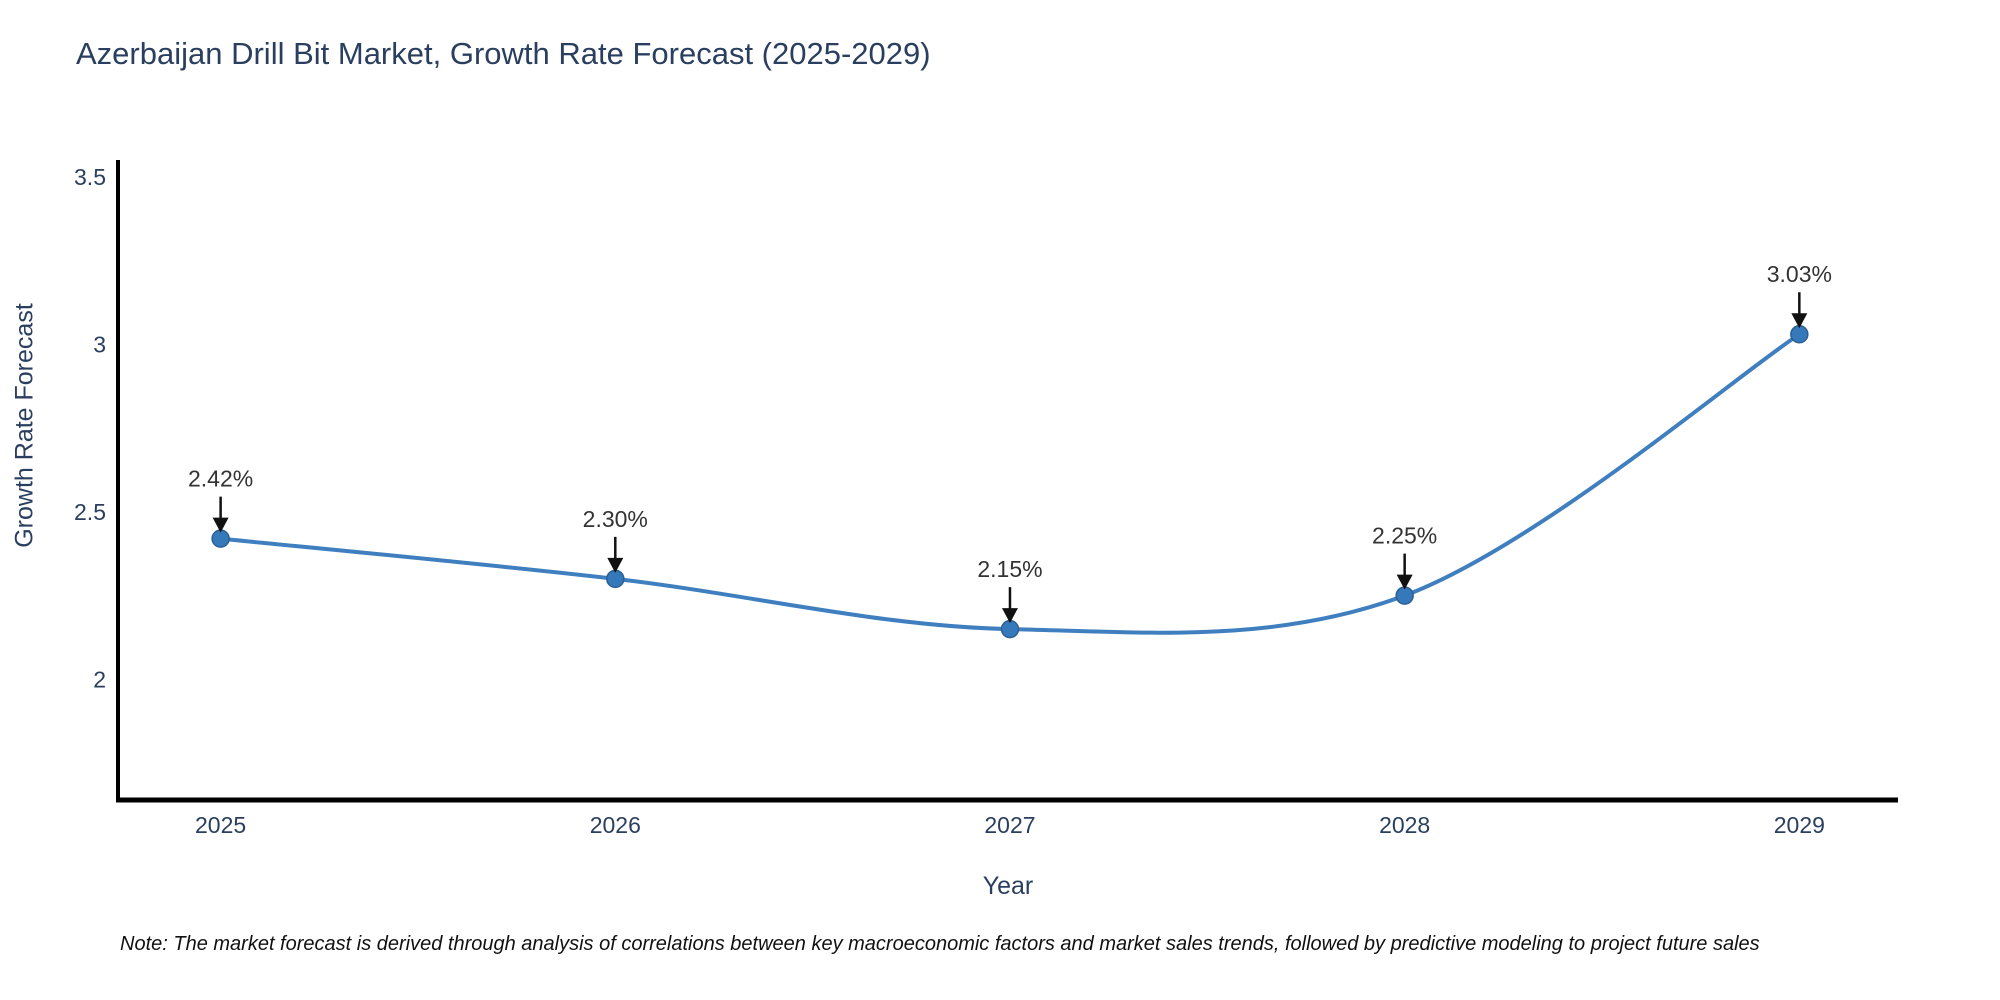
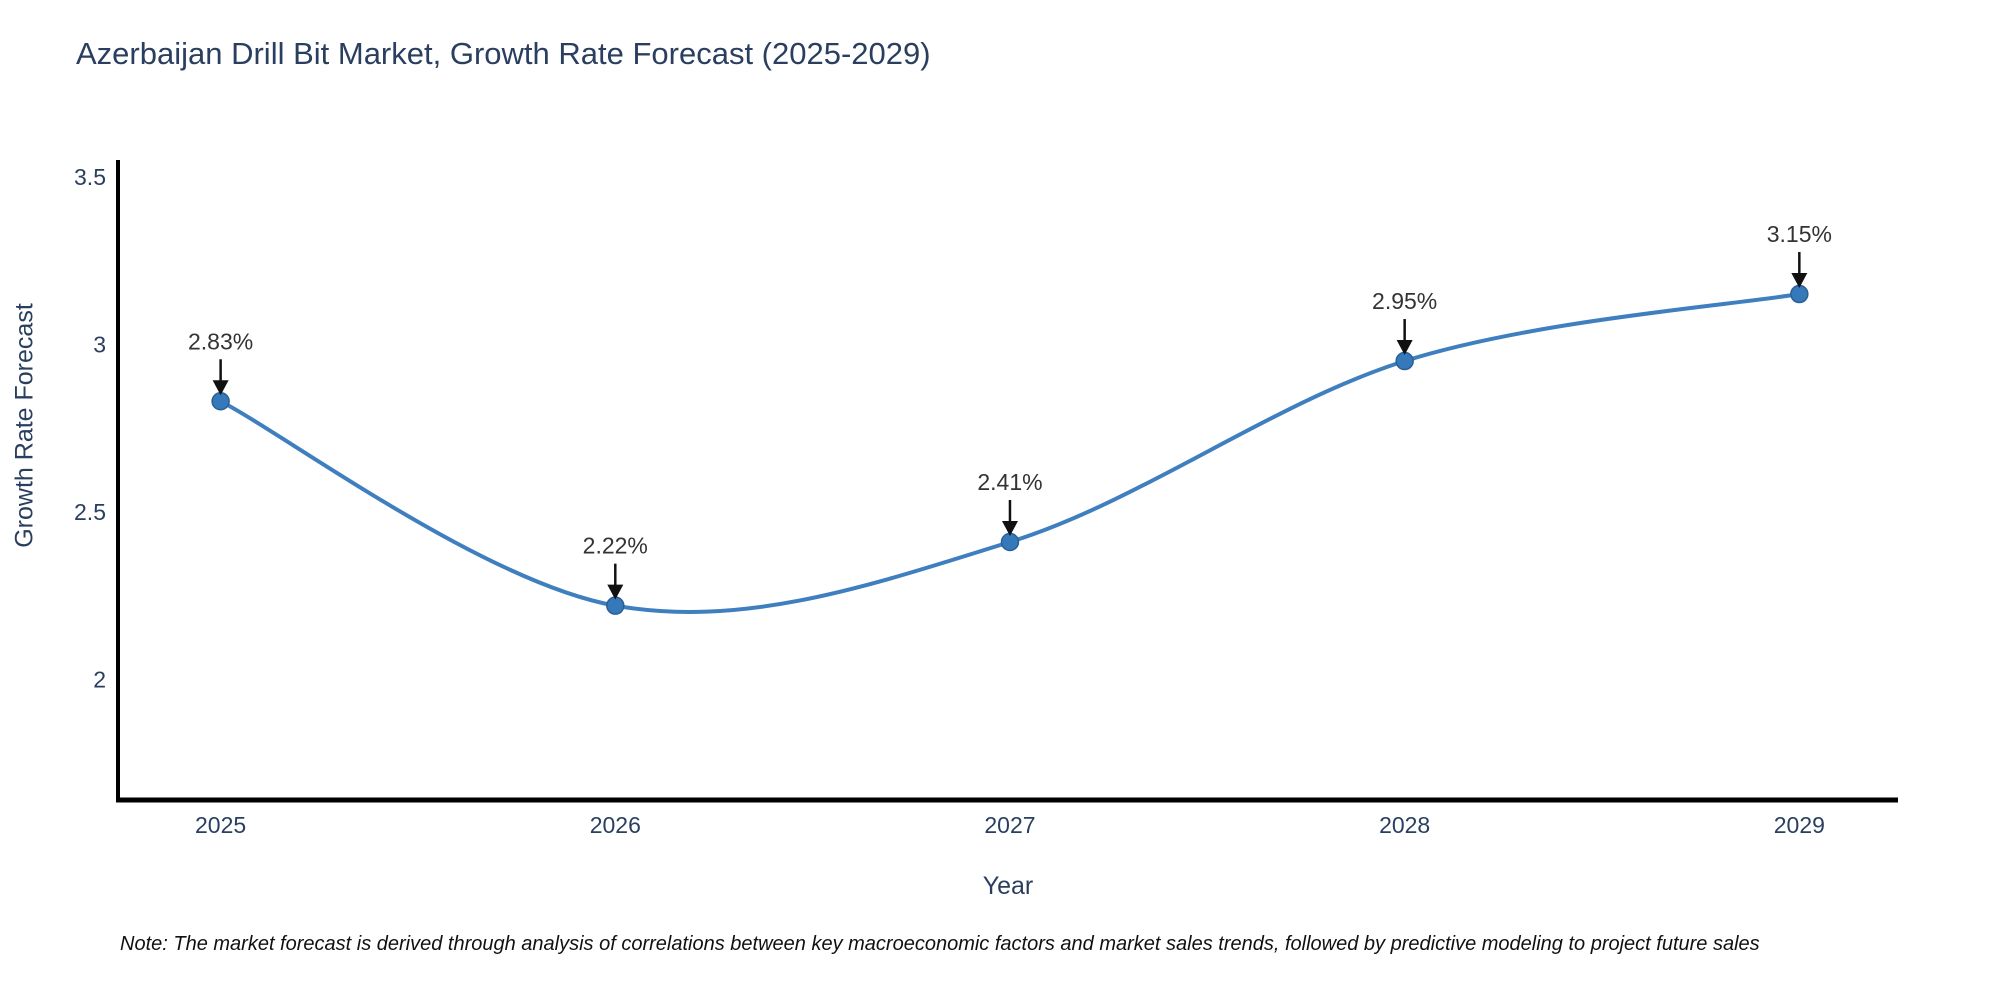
2025: 2.42% -> 2.83%
2026: 2.30% -> 2.22%
2027: 2.15% -> 2.41%
2028: 2.25% -> 2.95%
2029: 3.03% -> 3.15%
